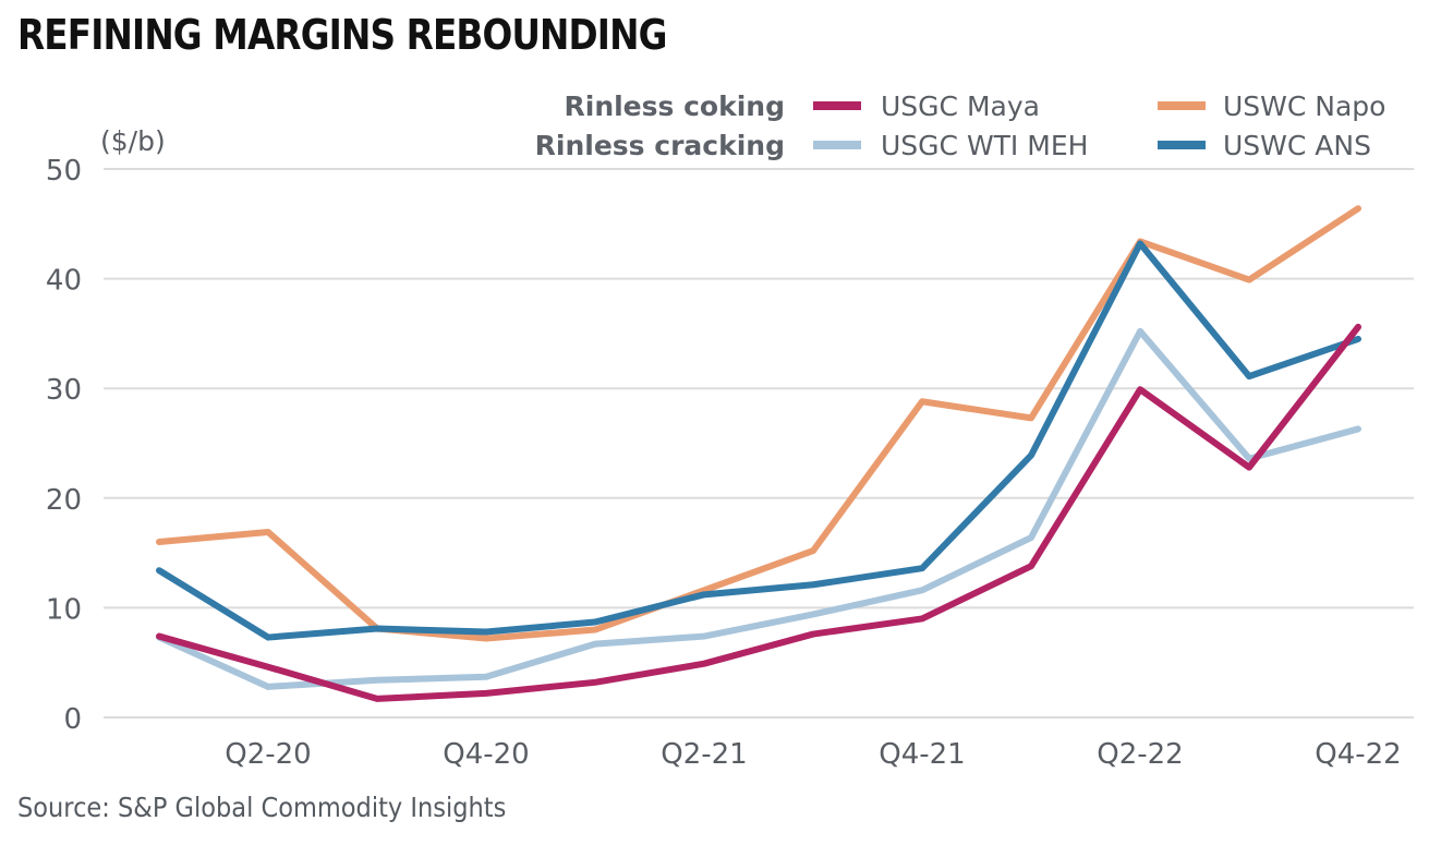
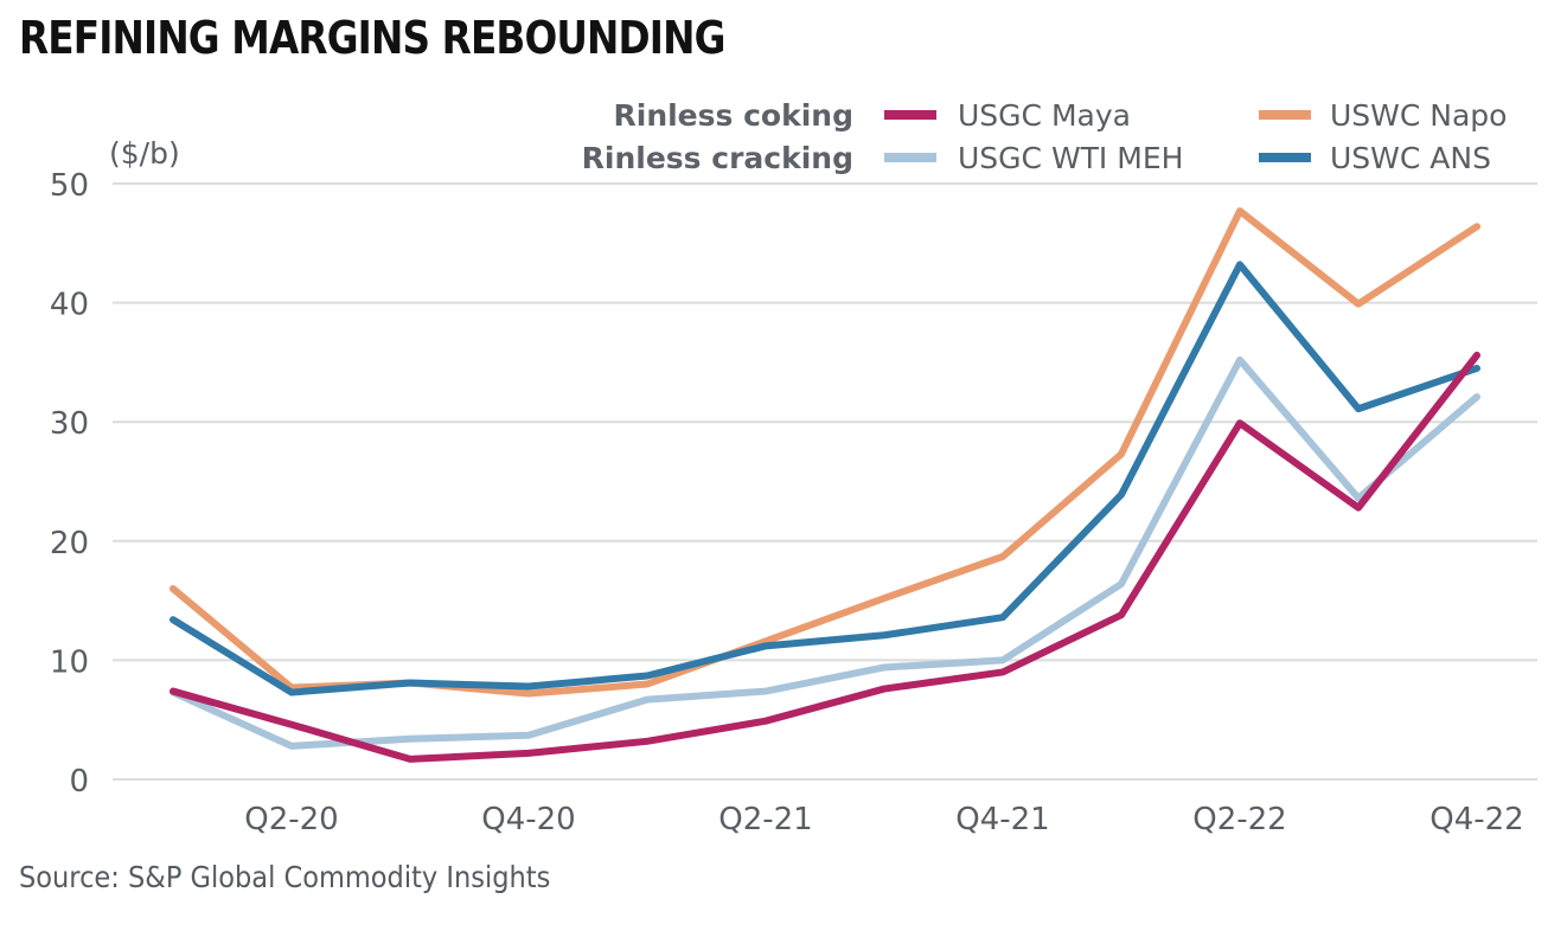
USWC Napo/Q2-20: 16.9 -> 7.7
USGC WTI MEH/Q4-21: 11.6 -> 10.0
USWC Napo/Q4-21: 28.8 -> 18.7
USWC Napo/Q2-22: 43.4 -> 47.7
USGC WTI MEH/Q4-22: 26.3 -> 32.1
